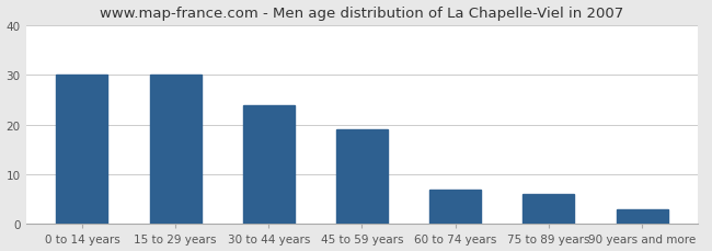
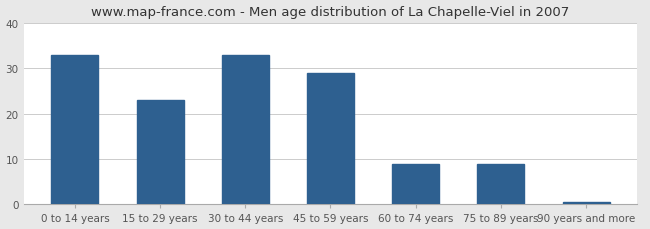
0 to 14 years: 30.0 -> 33.0
15 to 29 years: 30.0 -> 23.0
30 to 44 years: 24.0 -> 33.0
45 to 59 years: 19.0 -> 29.0
60 to 74 years: 7.0 -> 9.0
75 to 89 years: 6.0 -> 9.0
90 years and more: 3.0 -> 0.5
